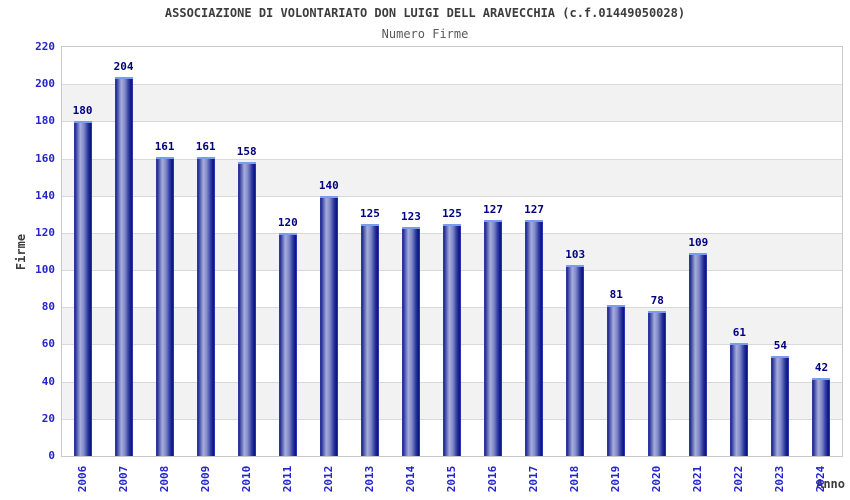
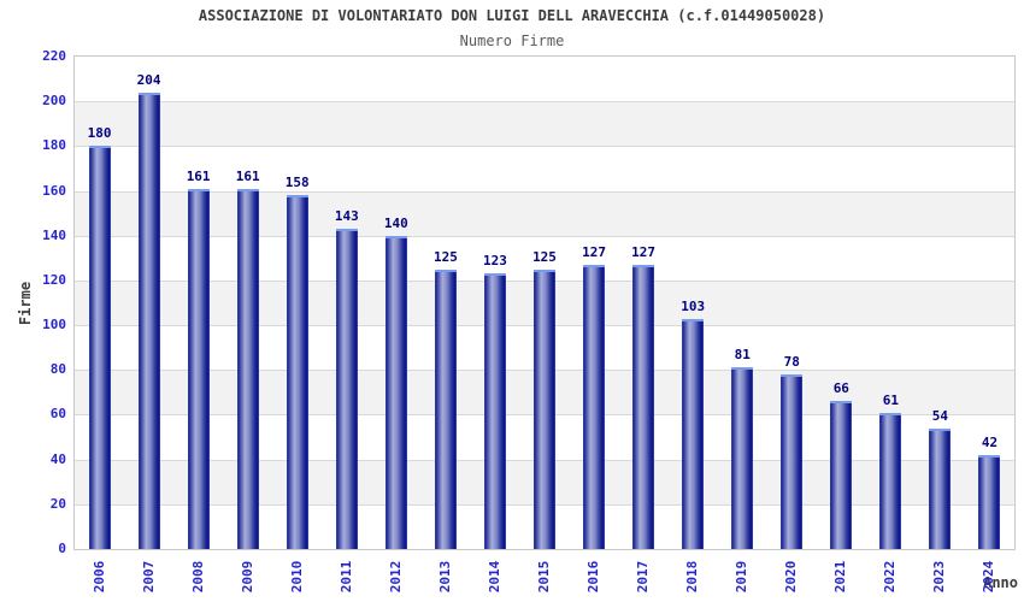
2011: 120 -> 143
2021: 109 -> 66
